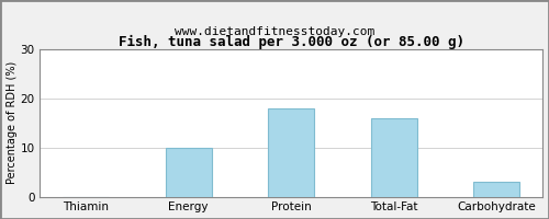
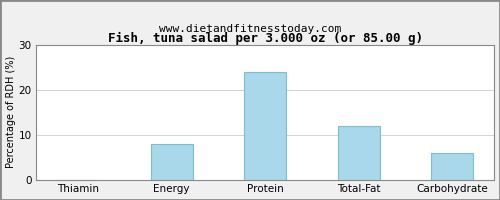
Energy: 10 -> 8
Protein: 18 -> 24
Total-Fat: 16 -> 12
Carbohydrate: 3 -> 6
